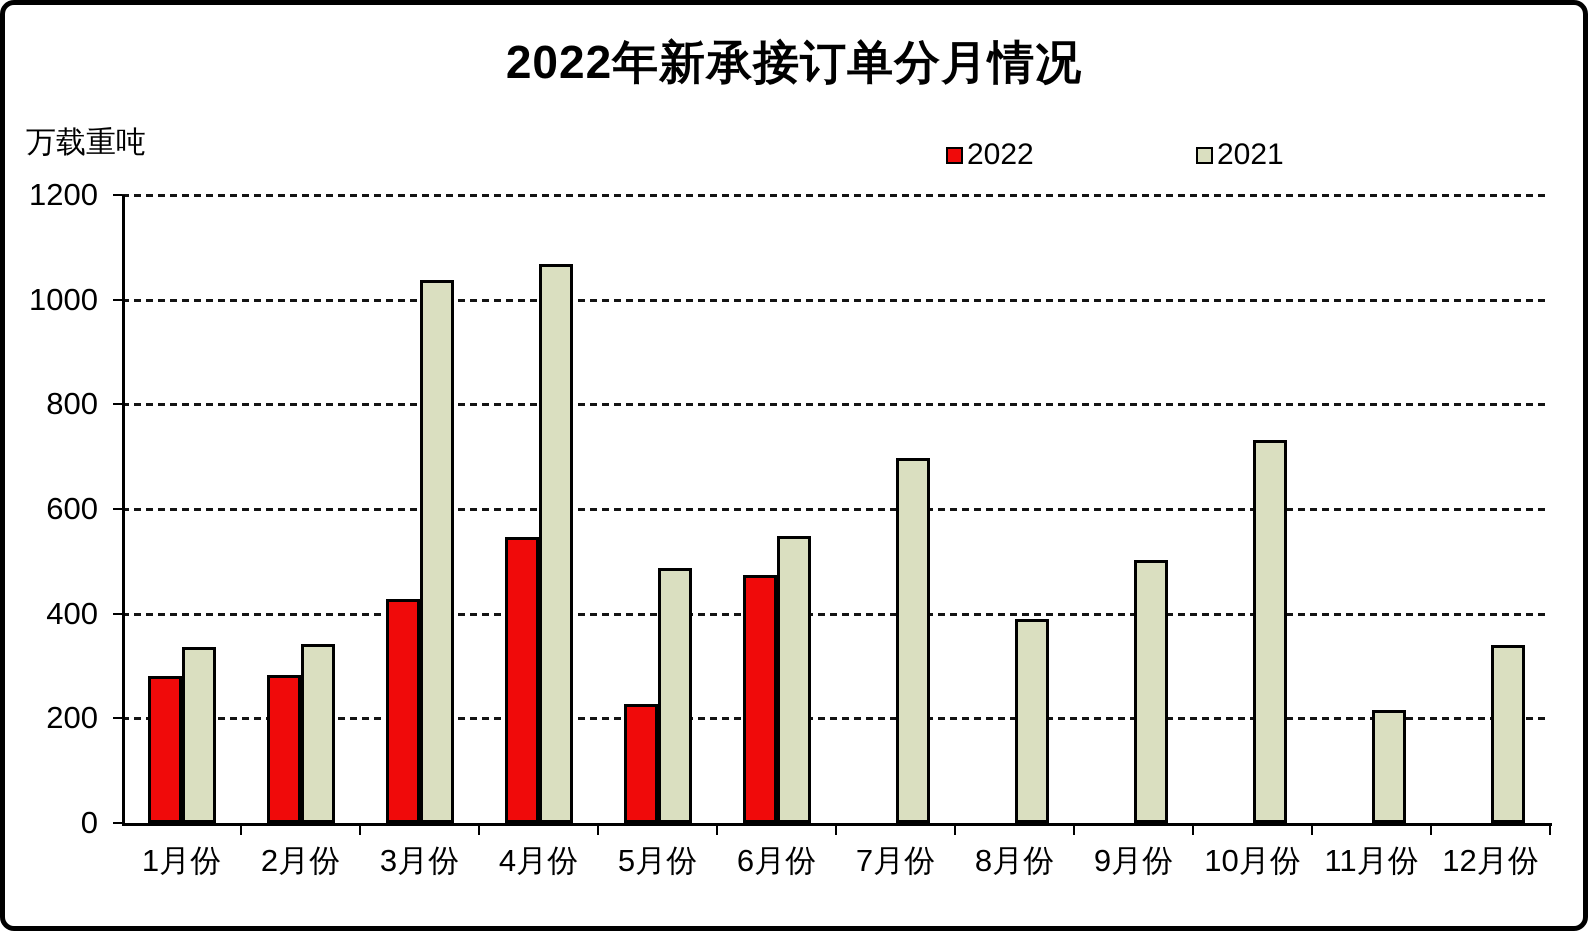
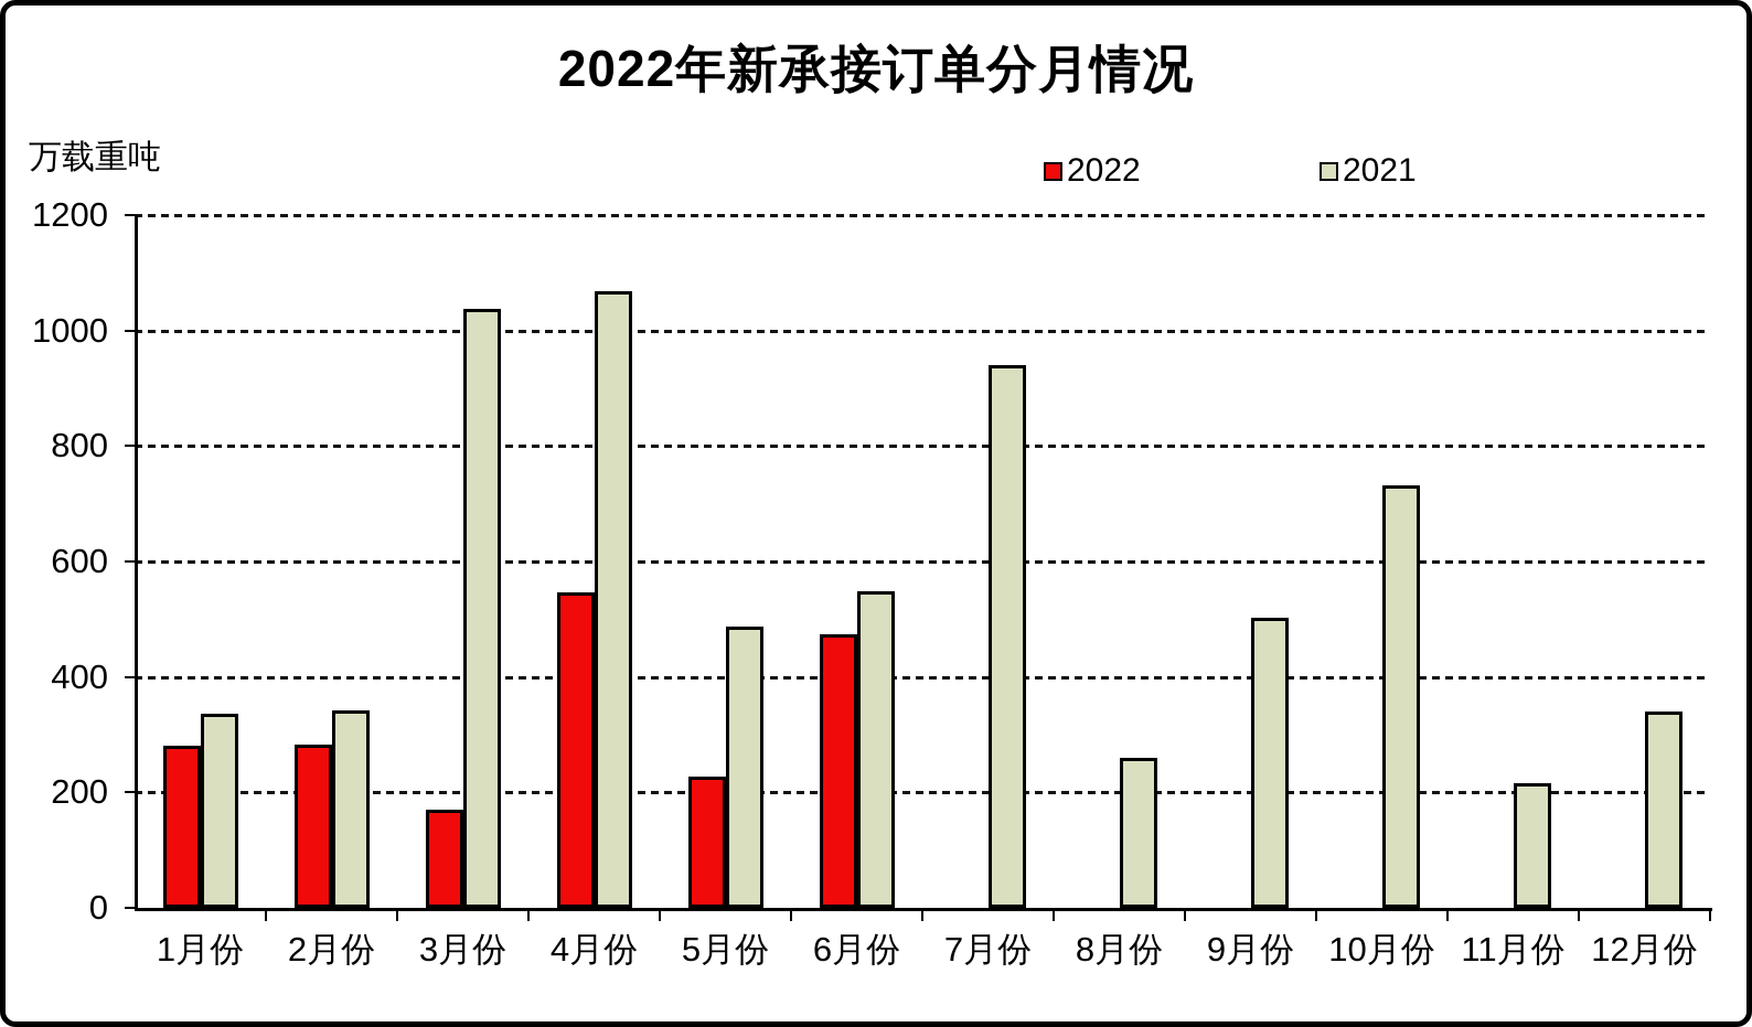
2022/3月份: 430 -> 170
2021/7月份: 700 -> 940
2021/8月份: 390 -> 260
